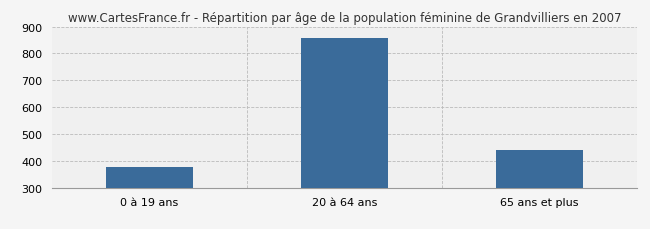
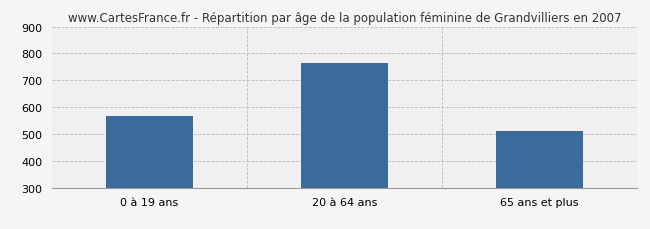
0 à 19 ans: 375 -> 565
20 à 64 ans: 858 -> 765
65 ans et plus: 441 -> 510
